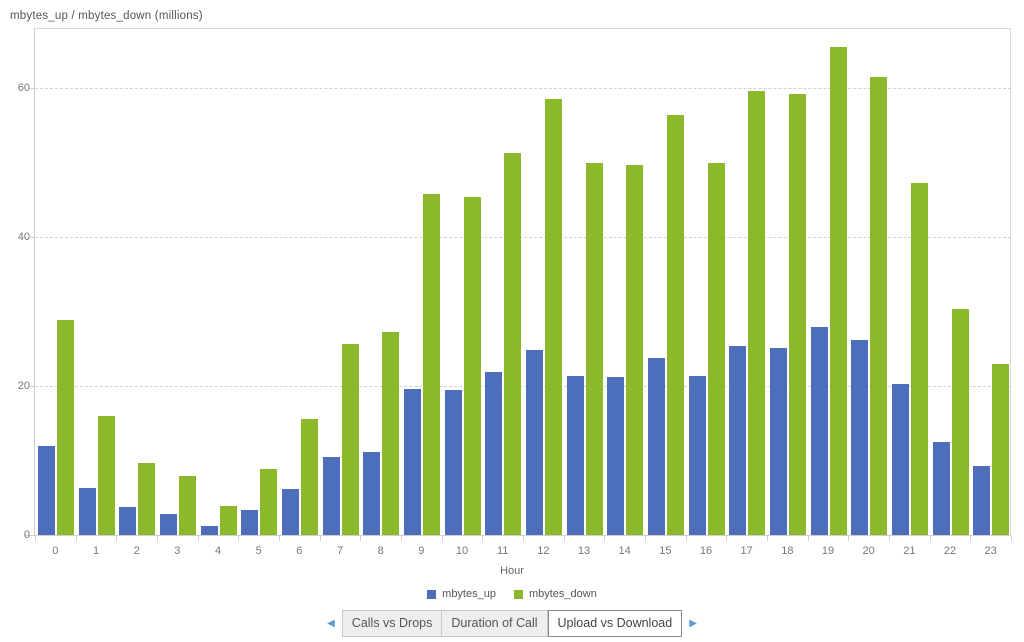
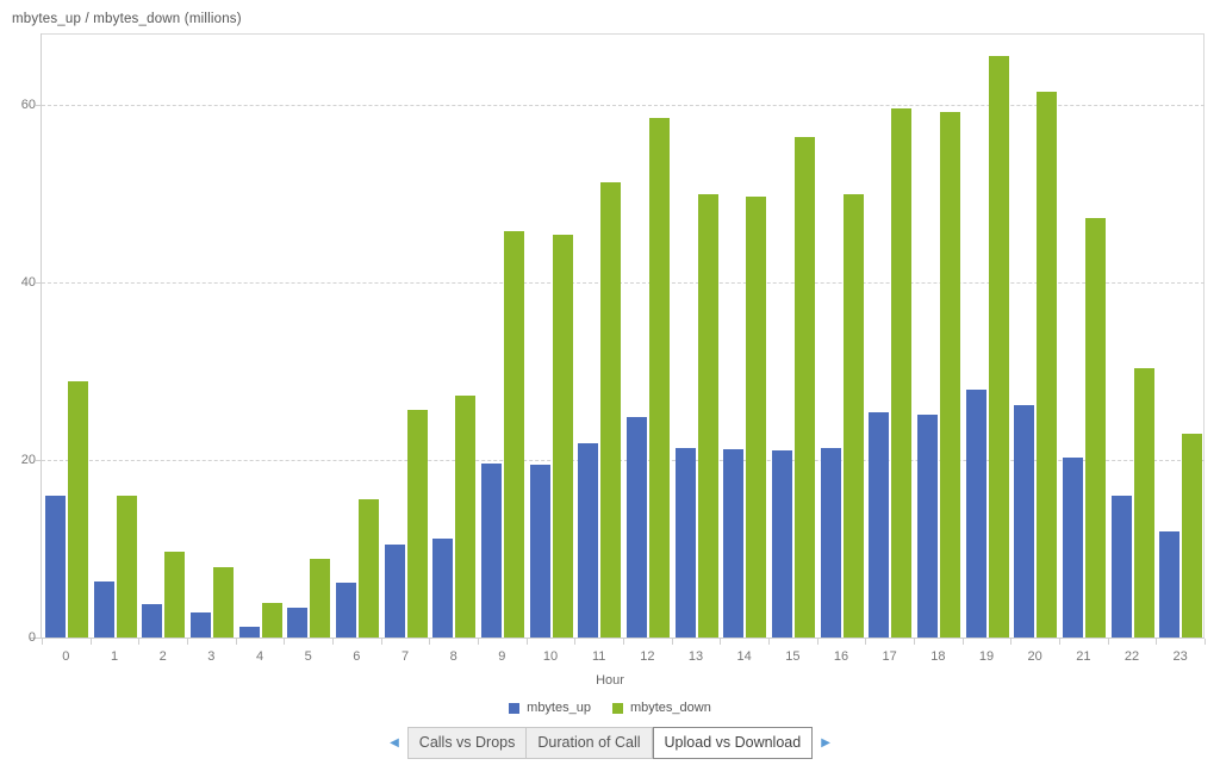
mbytes_up/0: 12 -> 16
mbytes_up/15: 24 -> 21
mbytes_up/22: 12 -> 16
mbytes_up/23: 9 -> 12
